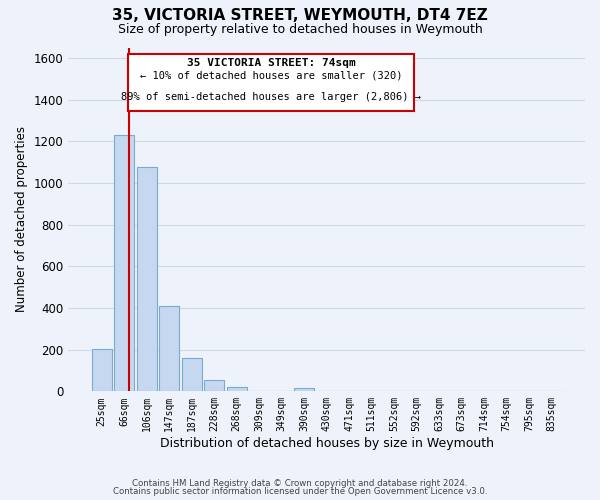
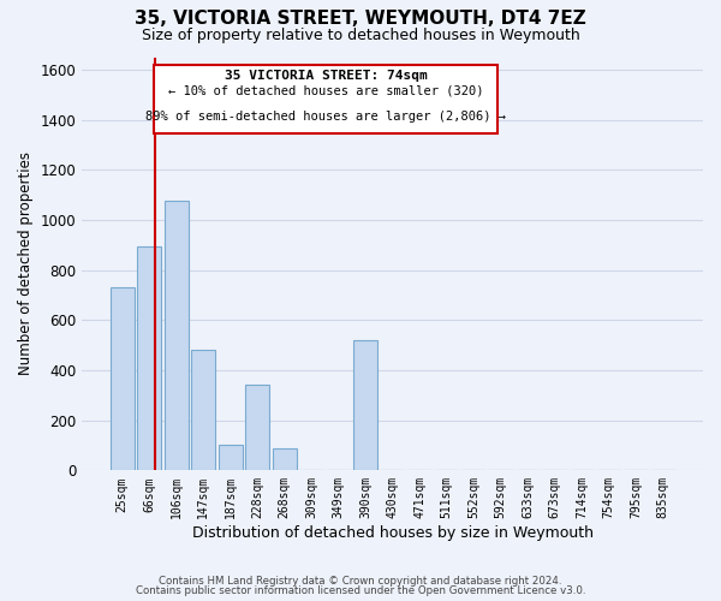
25sqm: 205 -> 730
66sqm: 1230 -> 895
147sqm: 410 -> 480
187sqm: 160 -> 100
228sqm: 52 -> 340
268sqm: 22 -> 90
390sqm: 15 -> 520
